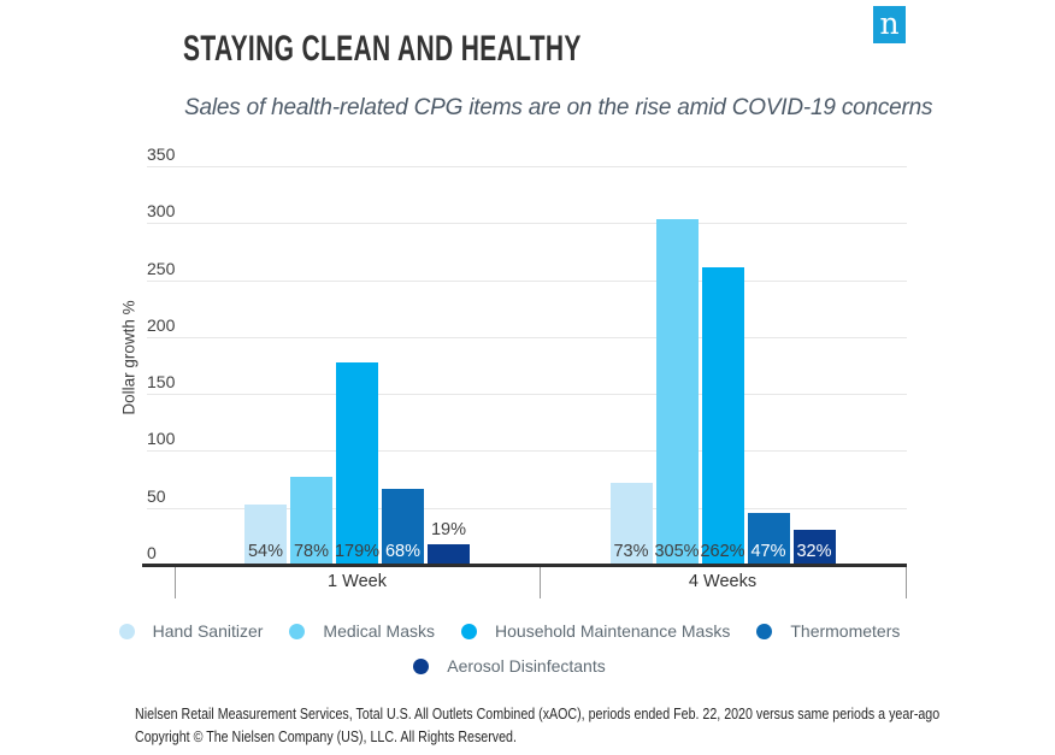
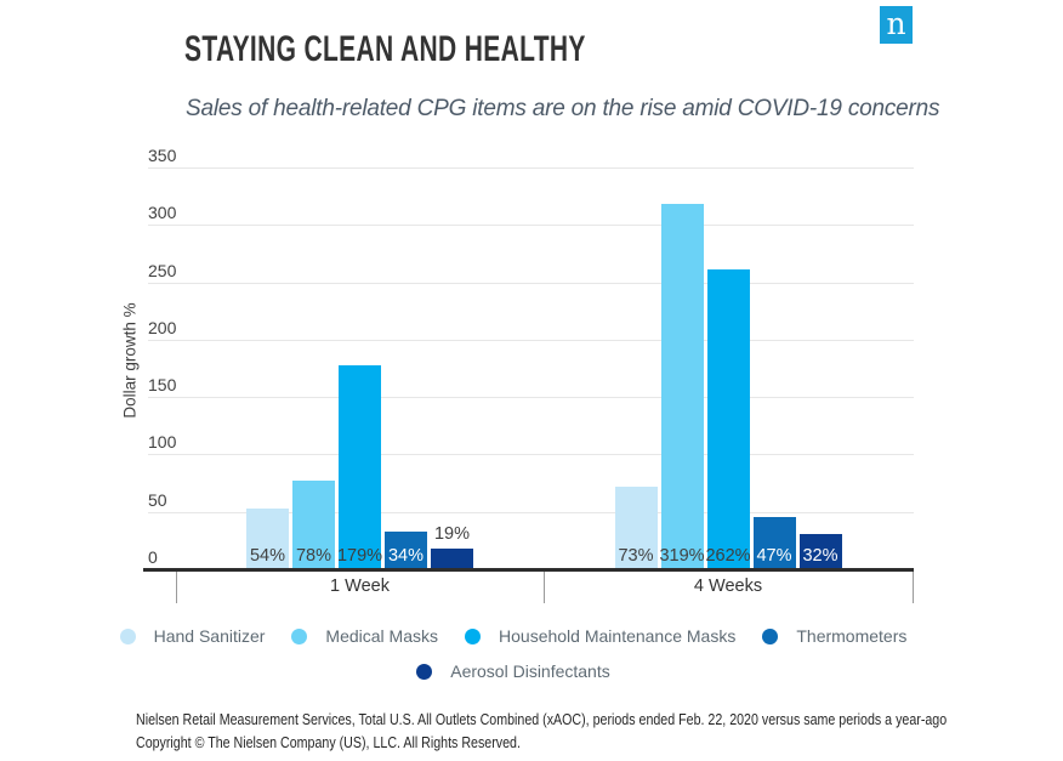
Thermometers/1 Week: 68% -> 34%
Medical Masks/4 Weeks: 305% -> 319%
